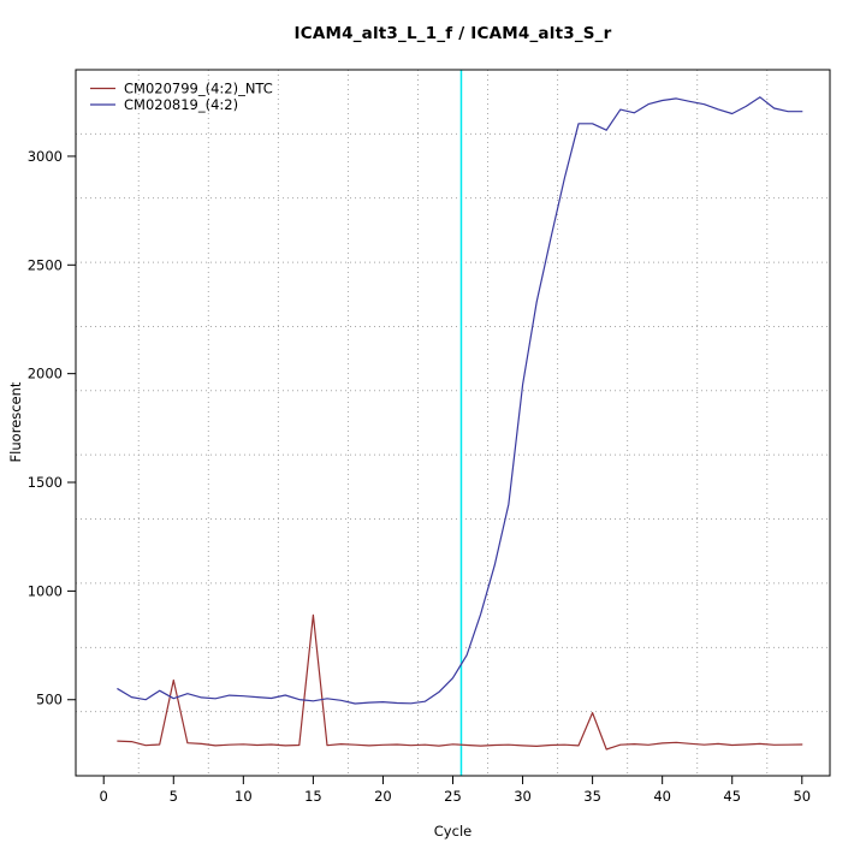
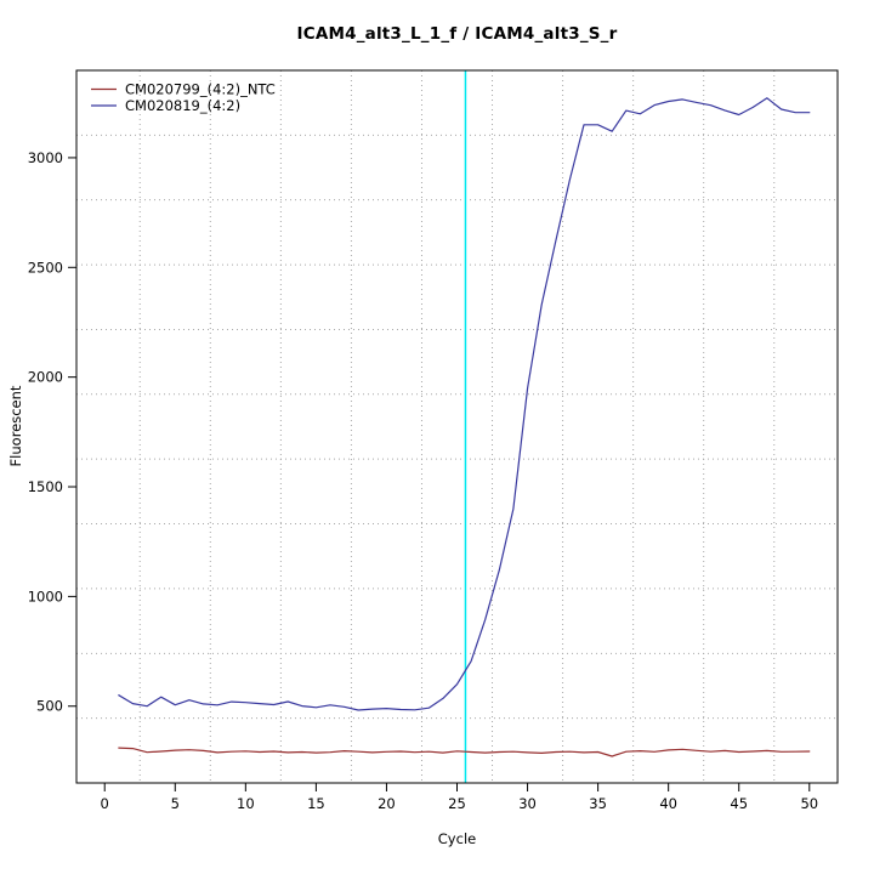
CM020799_(4:2)_NTC/5: 590 -> 300
CM020799_(4:2)_NTC/15: 890 -> 290
CM020799_(4:2)_NTC/35: 440 -> 290
